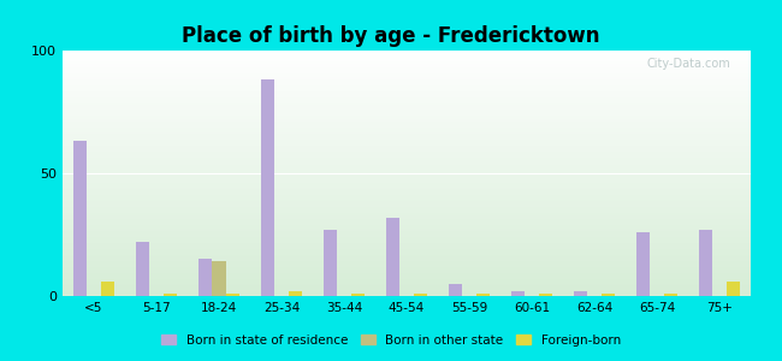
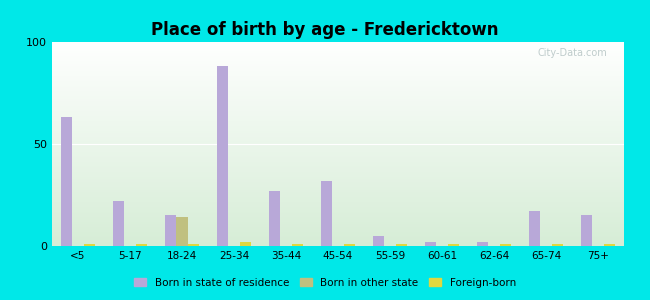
Foreign-born/<5: 6 -> 1
Born in state of residence/65-74: 26 -> 17
Born in state of residence/75+: 27 -> 15
Foreign-born/75+: 6 -> 1
